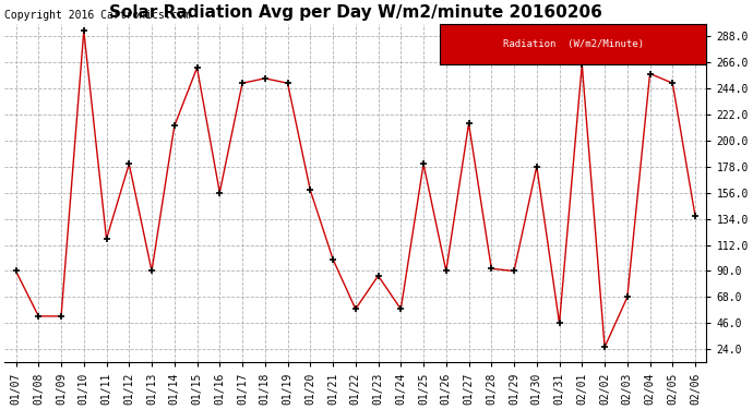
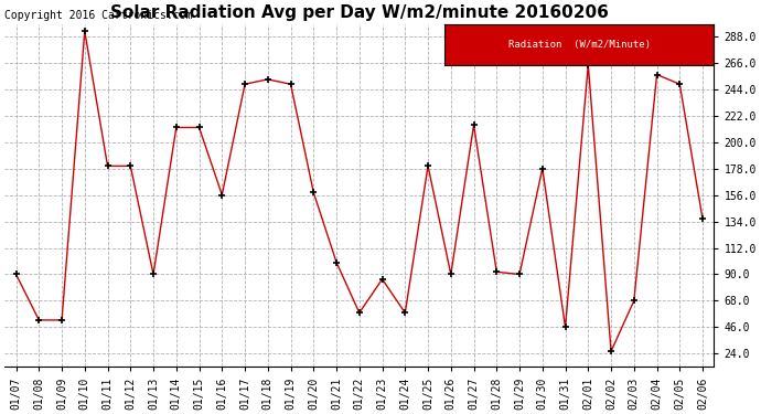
01/11: 117 -> 180
01/15: 261 -> 212
